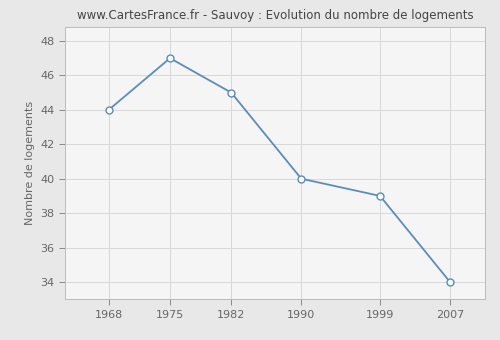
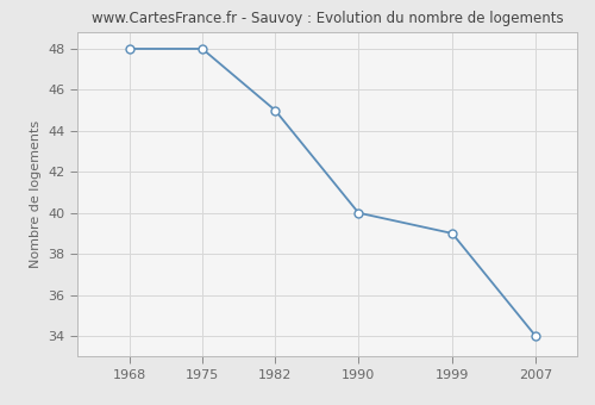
1968: 44 -> 48
1975: 47 -> 48
